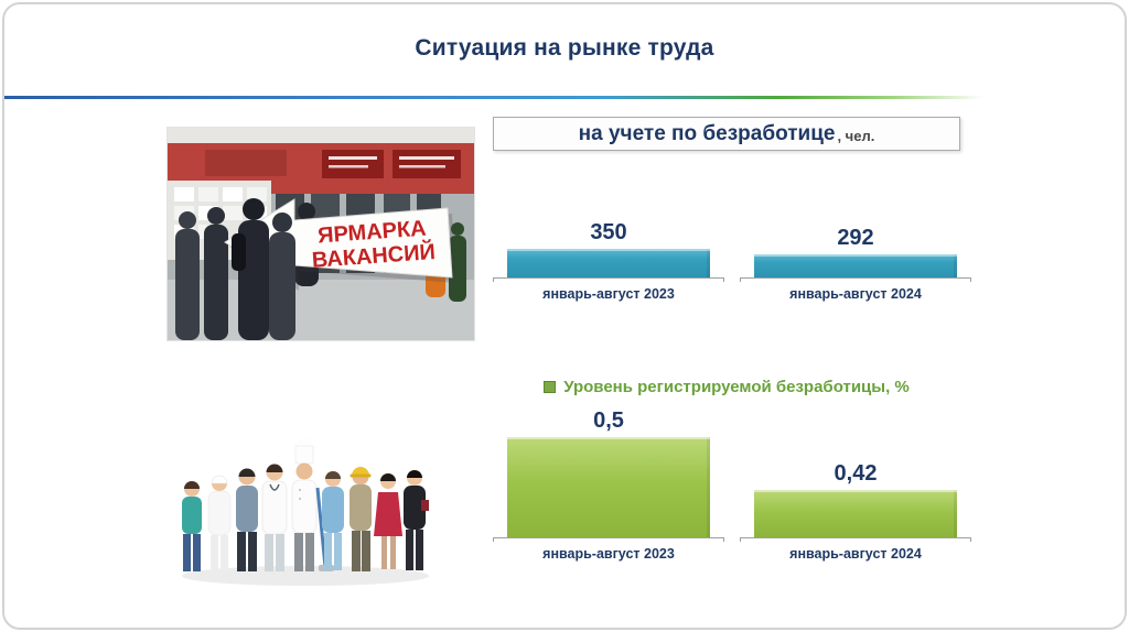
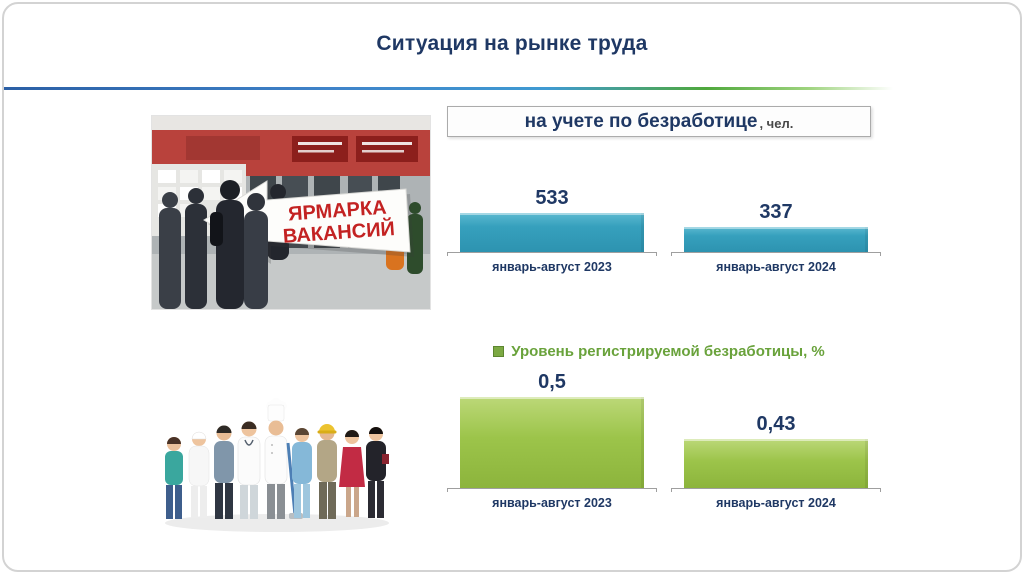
на учете по безработице/январь-август 2023: 350 -> 533
на учете по безработице/январь-август 2024: 292 -> 337
Уровень регистрируемой безработицы, %/январь-август 2024: 0,42 -> 0,43
